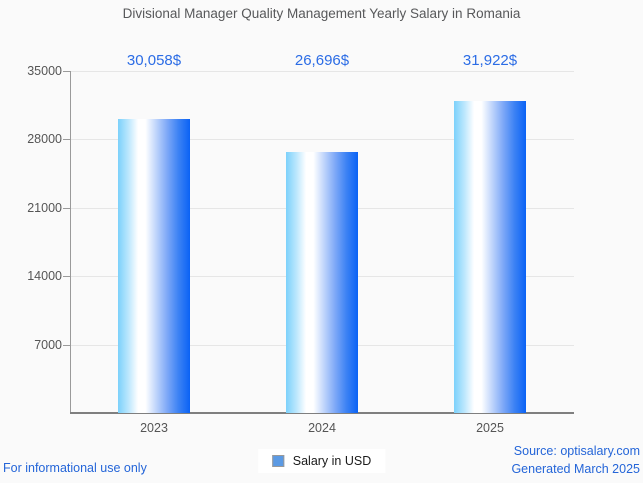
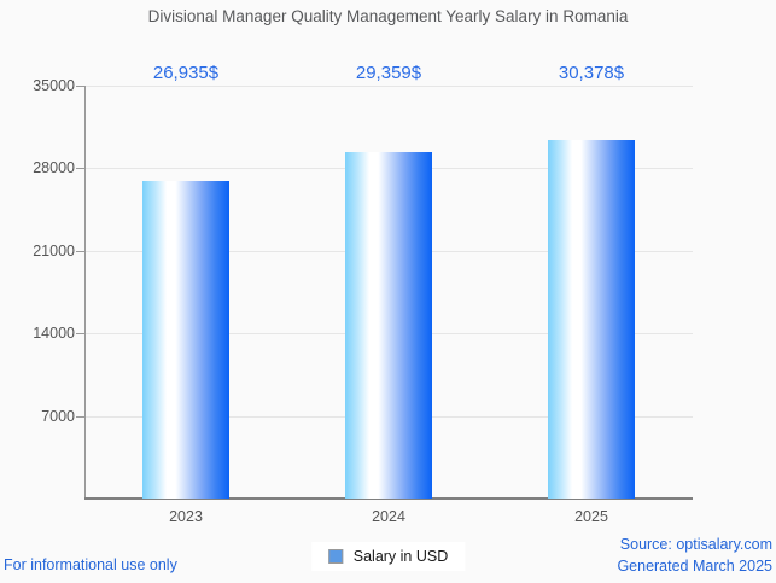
2023: 30,058 -> 26,935
2024: 26,696 -> 29,359
2025: 31,922 -> 30,378
